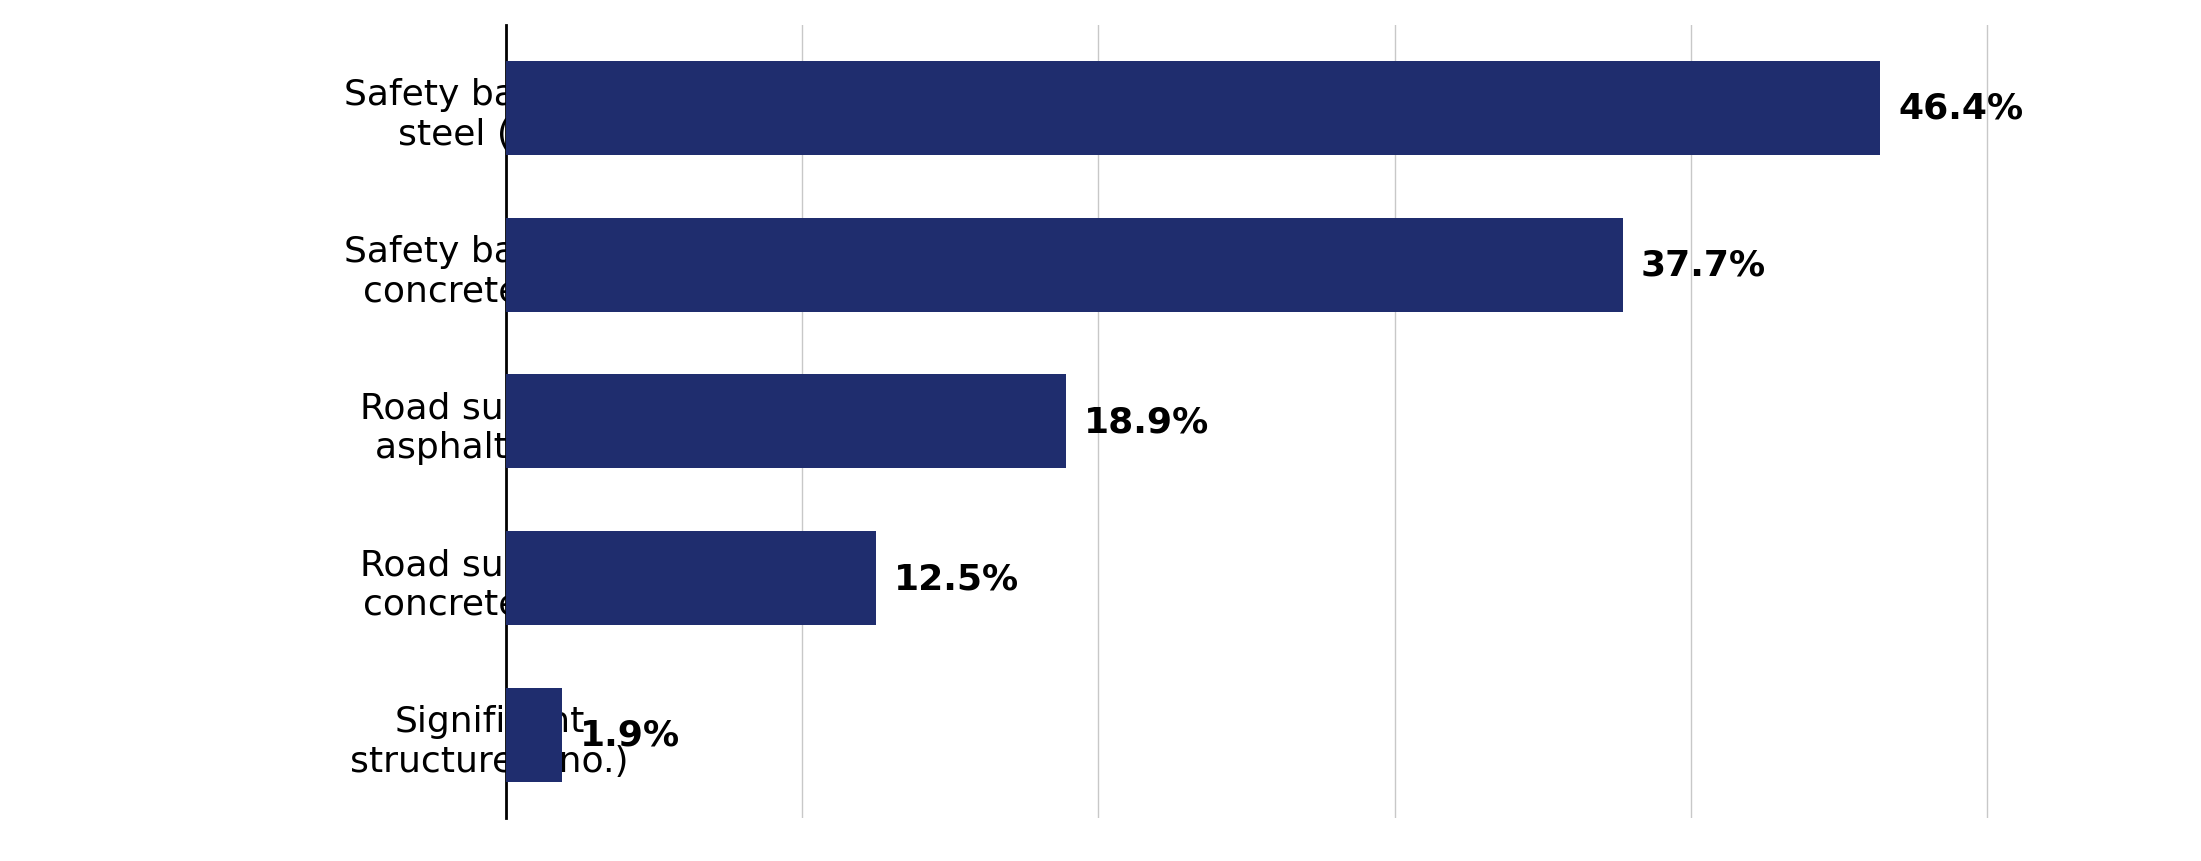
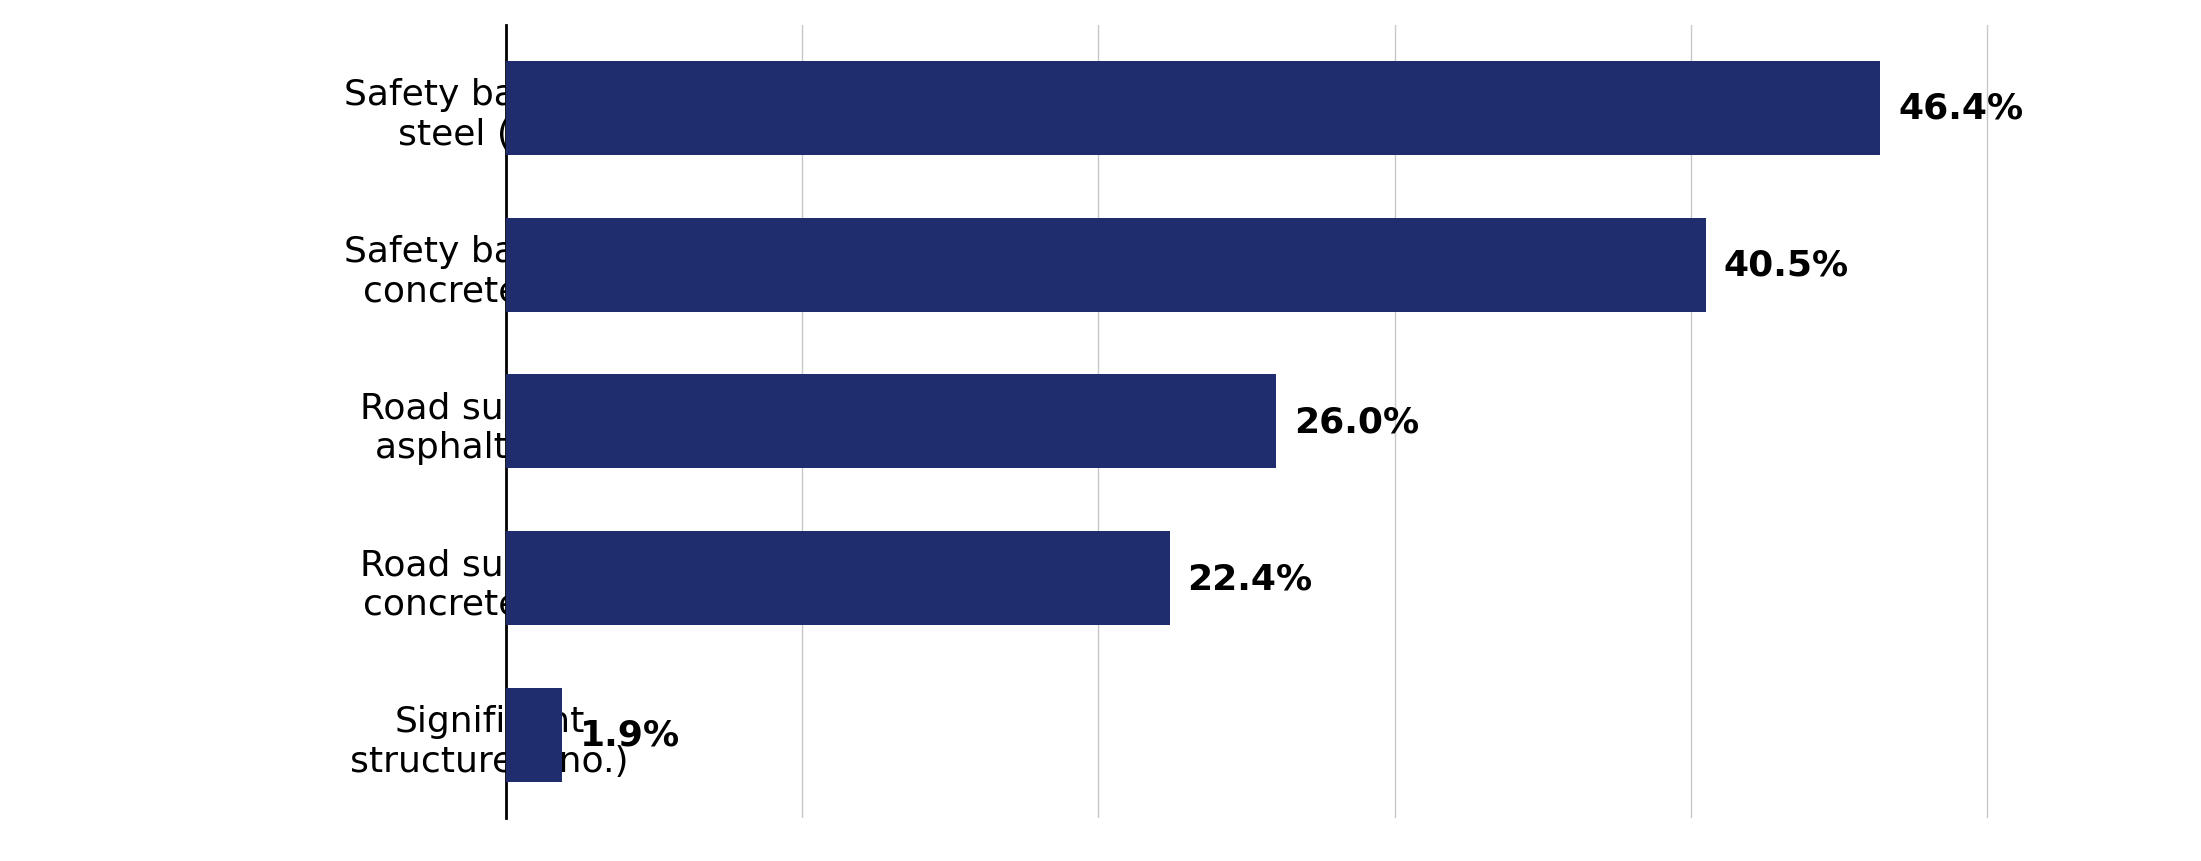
Safety barriers - concrete (km): 37.7% -> 40.5%
Road surface - asphalt (km): 18.9% -> 26.0%
Road surface - concrete (km): 12.5% -> 22.4%
